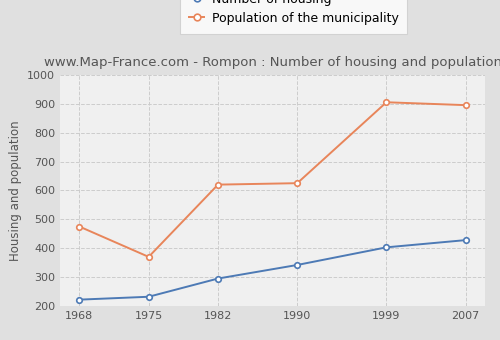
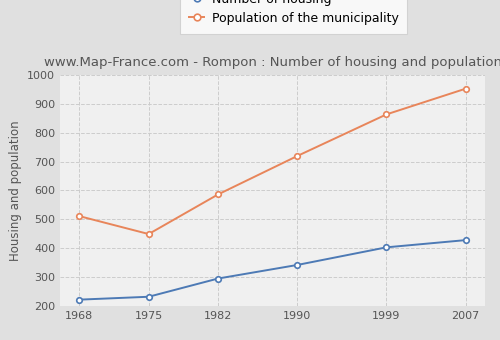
Population of the municipality/1968: 475 -> 511
Population of the municipality/1975: 370 -> 449
Population of the municipality/1982: 620 -> 586
Population of the municipality/1990: 625 -> 719
Population of the municipality/1999: 905 -> 863
Population of the municipality/2007: 895 -> 952
